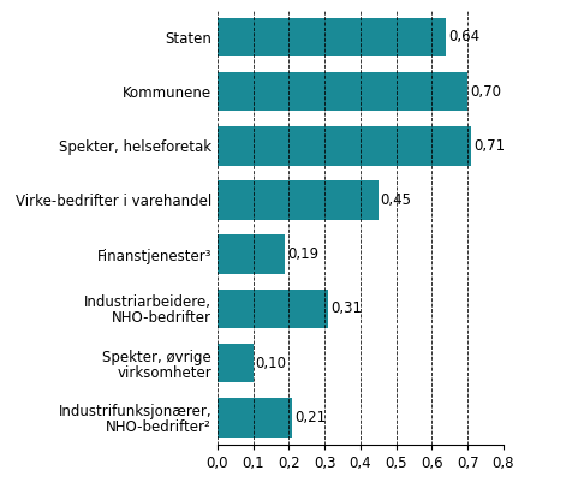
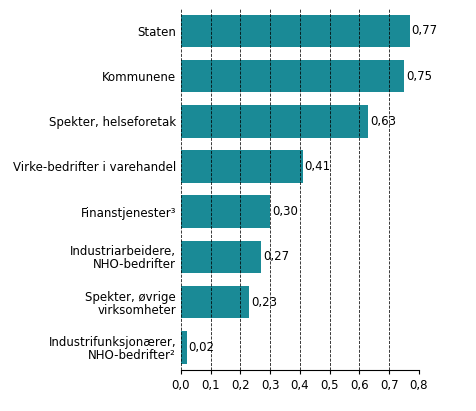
Staten: 0,64 -> 0,77
Kommunene: 0,70 -> 0,75
Spekter, helseforetak: 0,71 -> 0,63
Virke-bedrifter i varehandel: 0,45 -> 0,41
Finanstjenester³: 0,19 -> 0,30
Industriarbeidere, NHO-bedrifter: 0,31 -> 0,27
Spekter, øvrige virksomheter: 0,10 -> 0,23
Industrifunksjonærer, NHO-bedrifter²: 0,21 -> 0,02
